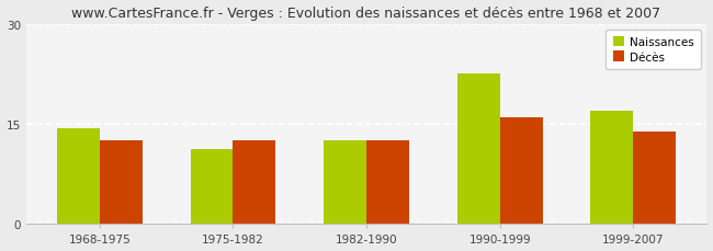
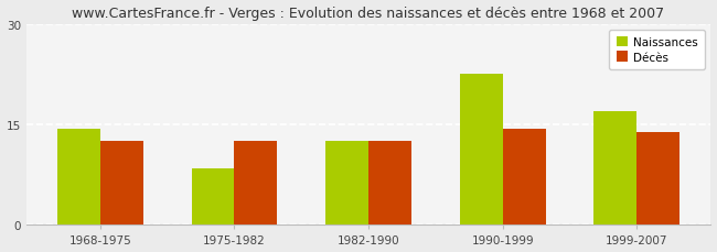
Naissances/1975-1982: 11.2 -> 8.5
Décès/1990-1999: 16.0 -> 14.3
